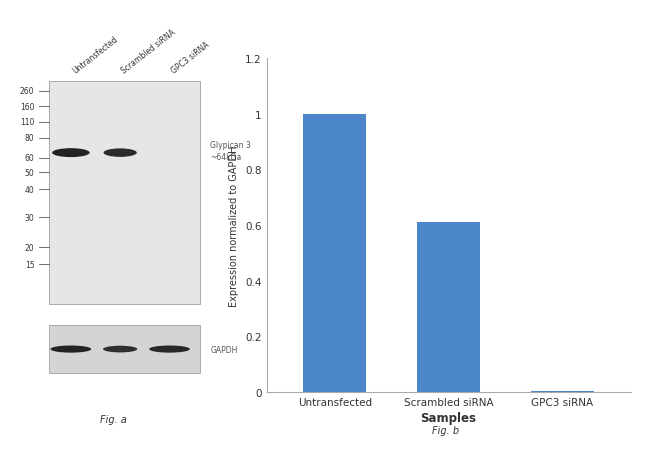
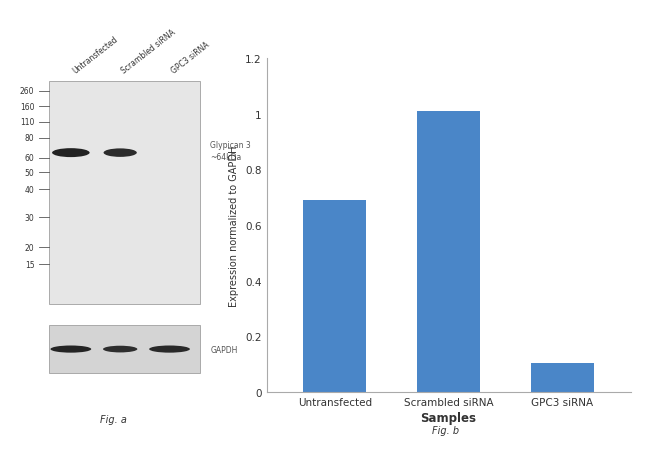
Untransfected: 1.000 -> 0.690
Scrambled siRNA: 0.610 -> 1.010
GPC3 siRNA: 0.005 -> 0.105
